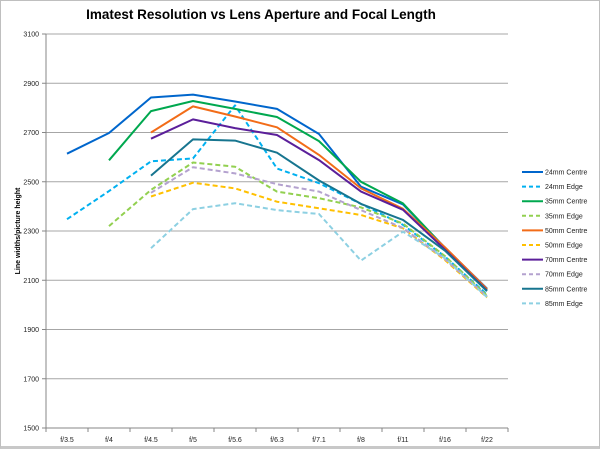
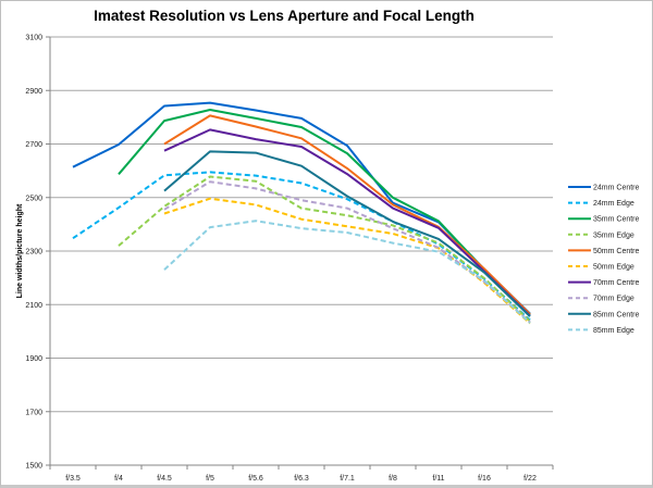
24mm Edge/f/5.6: 2810 -> 2580
85mm Edge/f/8: 2180 -> 2330
